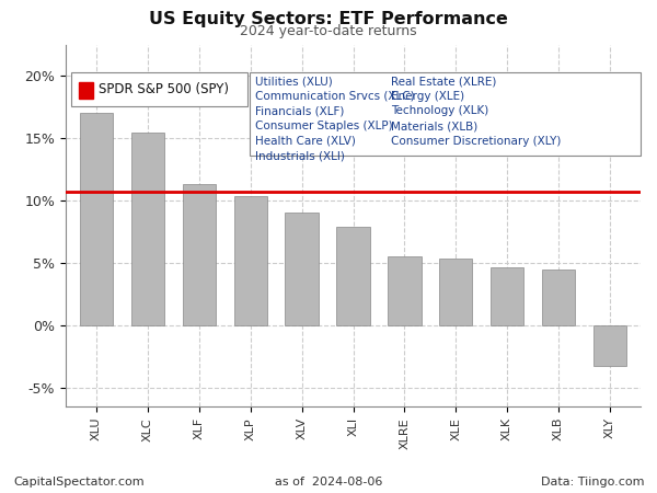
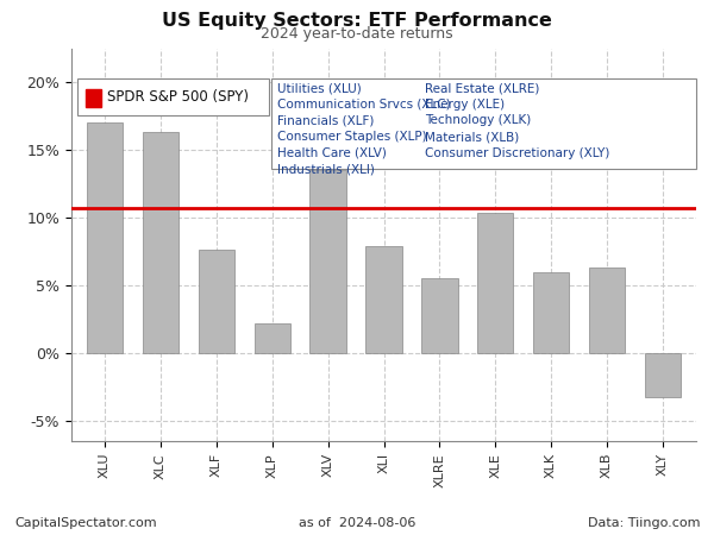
XLC: 15.4% -> 16.3%
XLF: 11.3% -> 7.6%
XLP: 10.4% -> 2.2%
XLV: 9.0% -> 13.5%
XLE: 5.4% -> 10.4%
XLK: 4.7% -> 6.0%
XLB: 4.5% -> 6.3%
